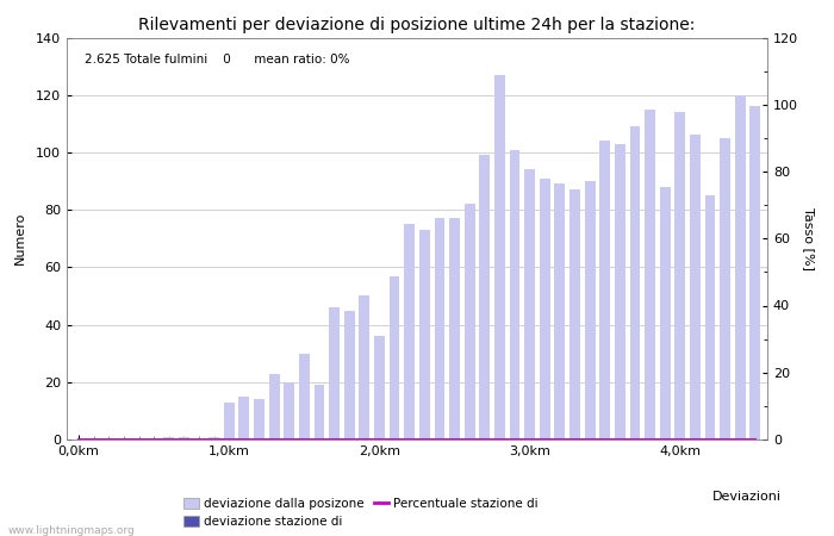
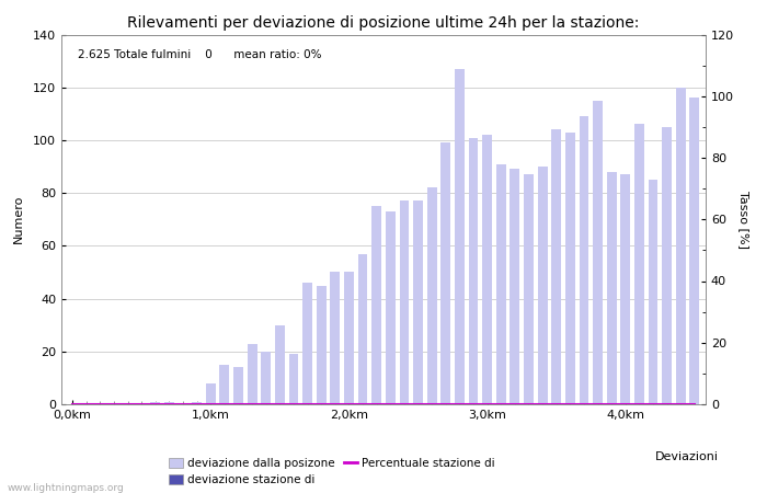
deviazione dalla posizone/1,0km: 13 -> 8
deviazione dalla posizone/2,0km: 36 -> 50
deviazione dalla posizone/3,0km: 94 -> 102
deviazione dalla posizone/4,0km: 114 -> 87
